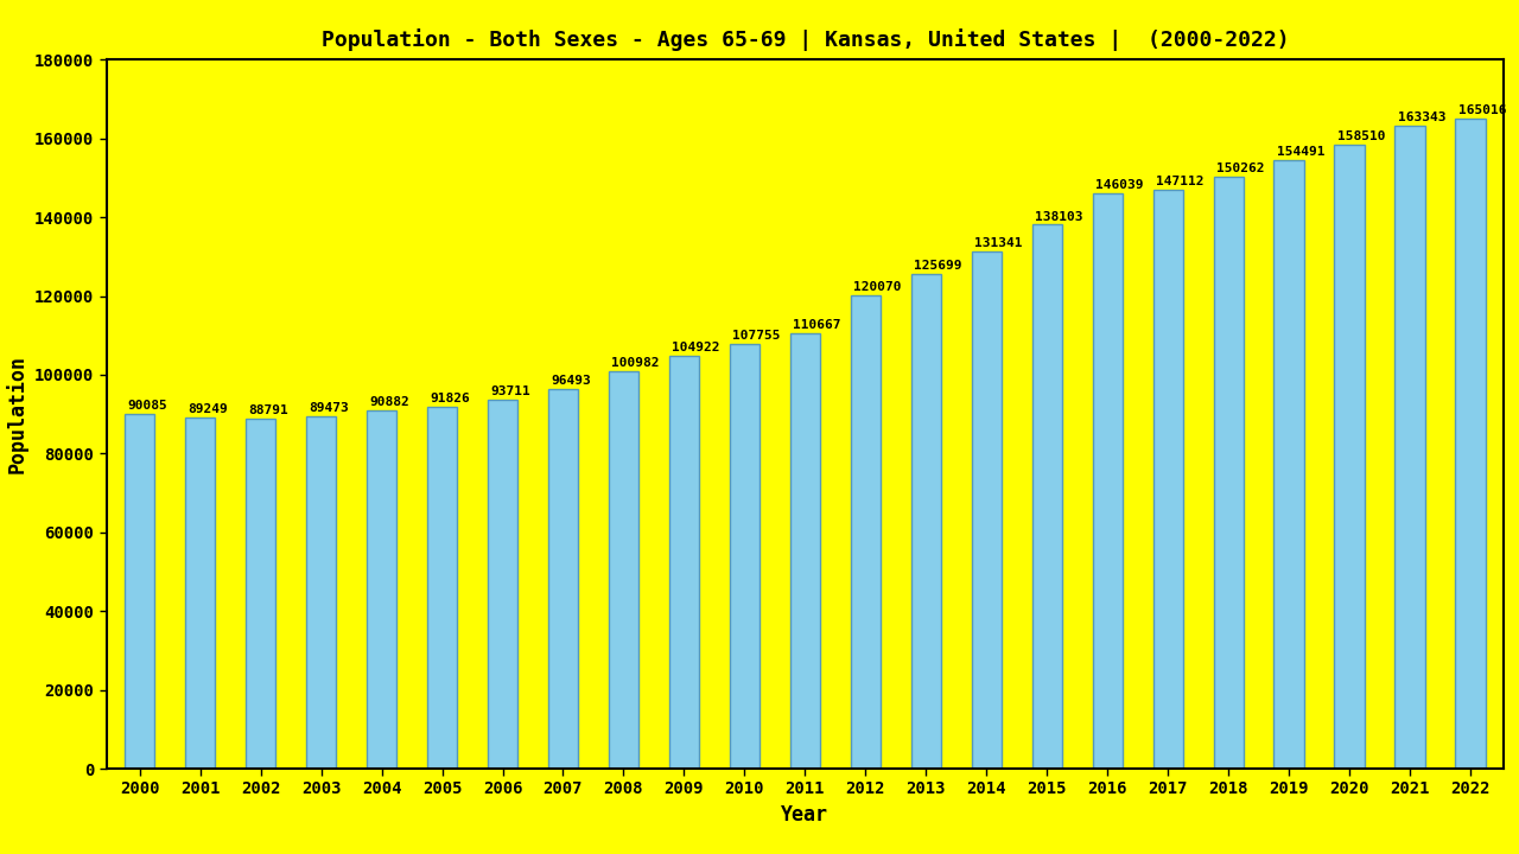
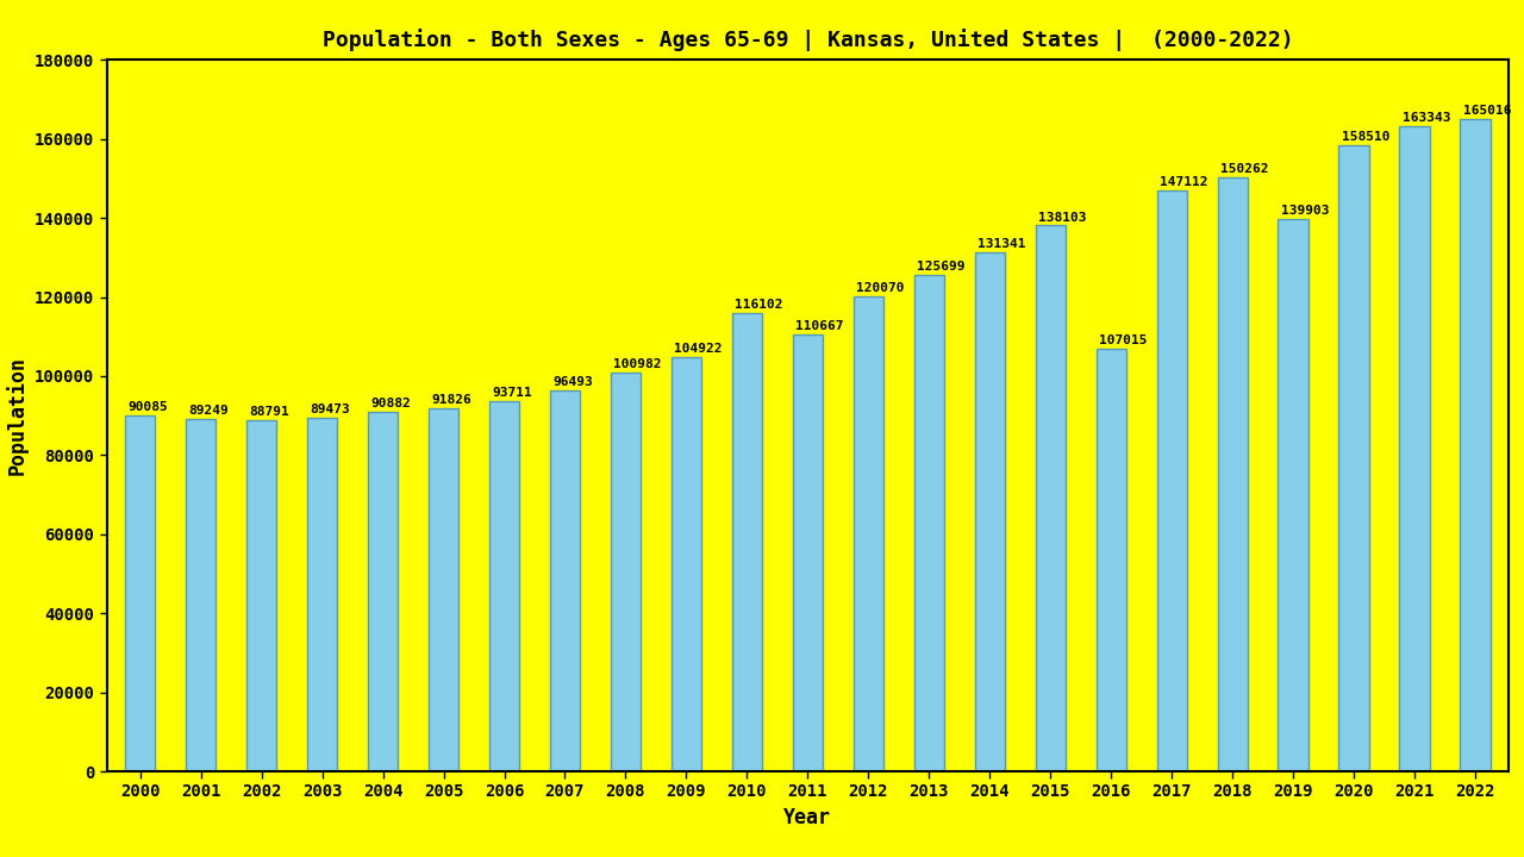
2010: 107755 -> 116102
2016: 146039 -> 107015
2019: 154491 -> 139903
